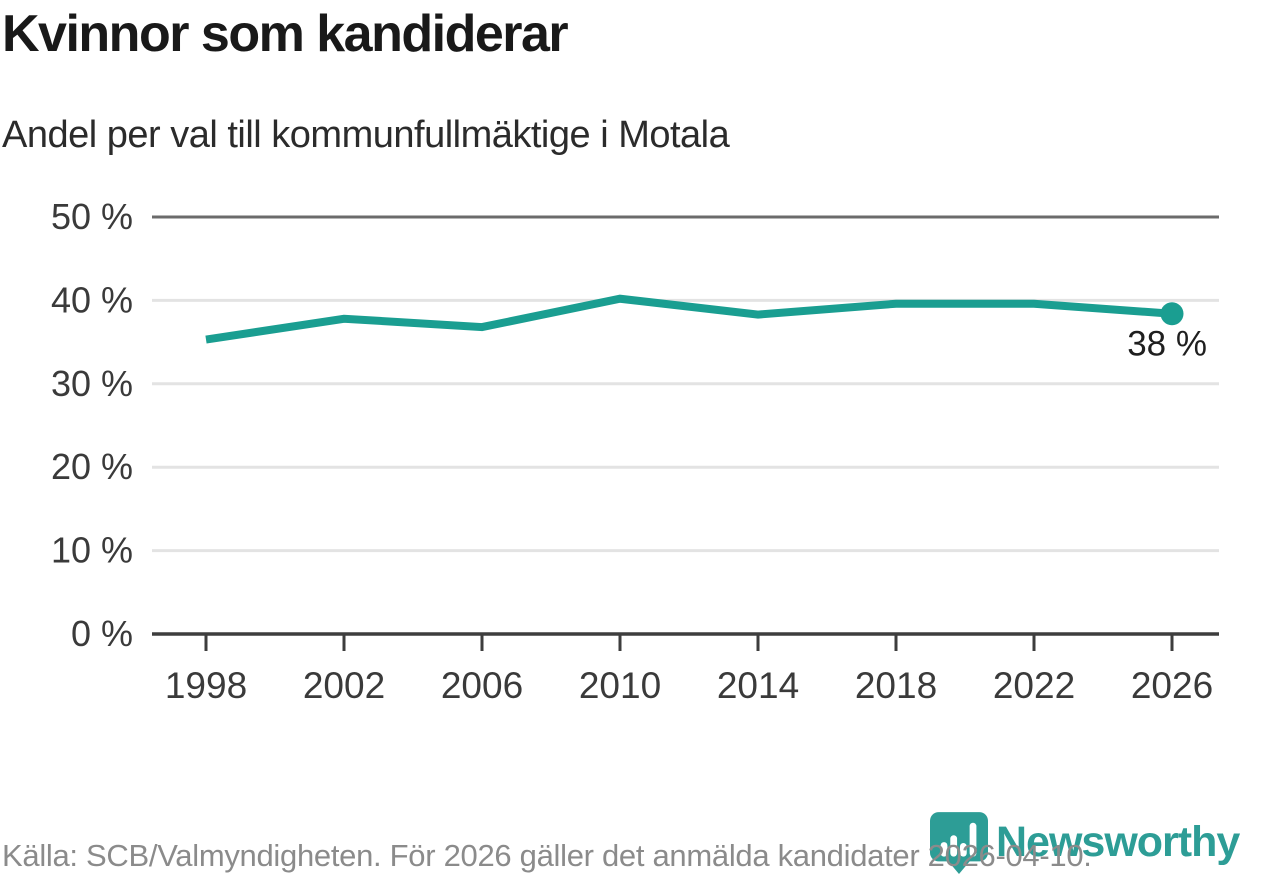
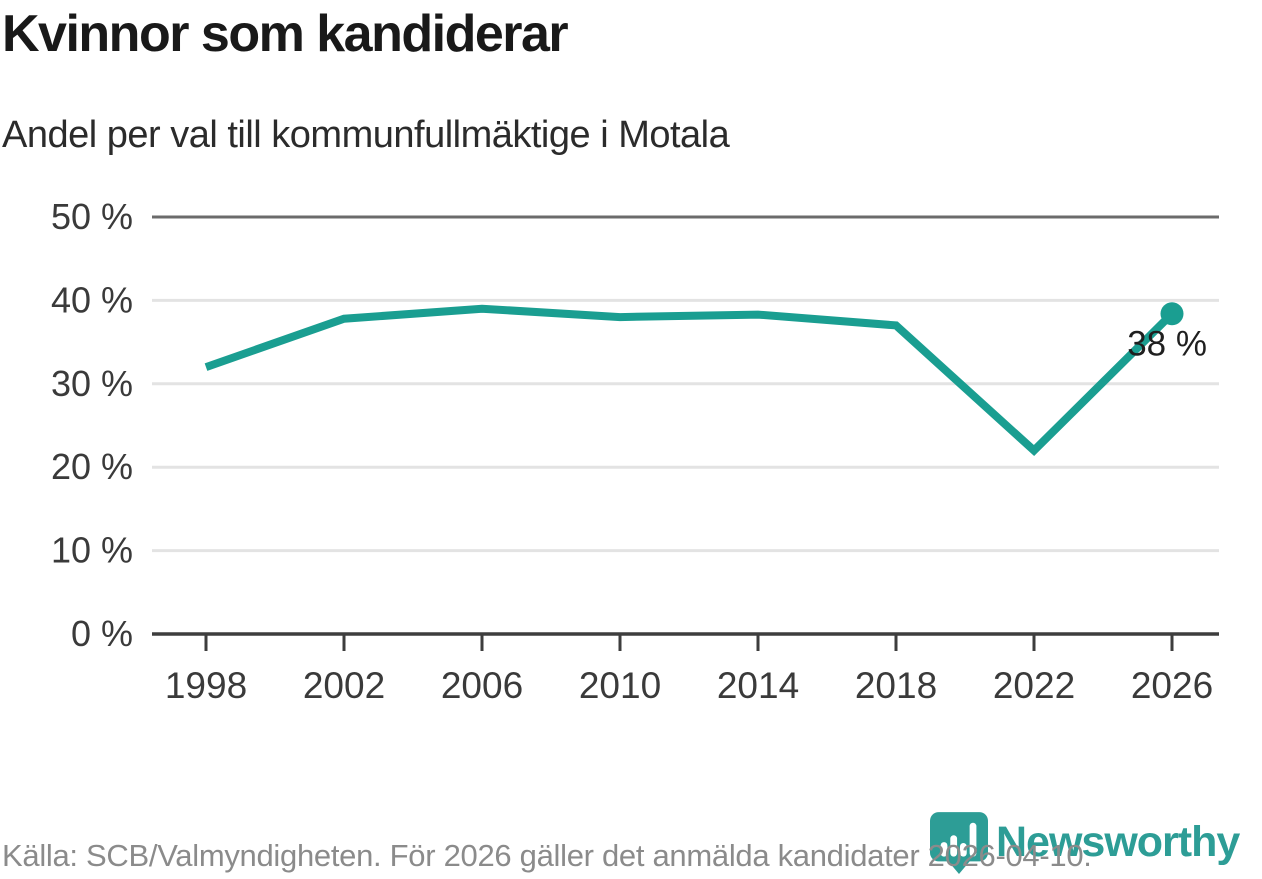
1998: 35% -> 32%
2006: 37% -> 39%
2010: 40% -> 38%
2018: 40% -> 37%
2022: 40% -> 22%
